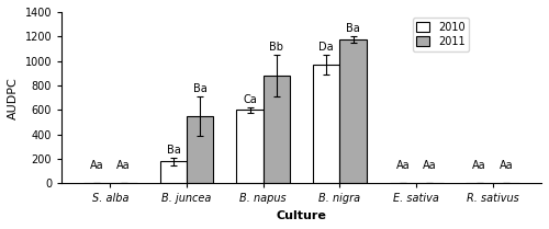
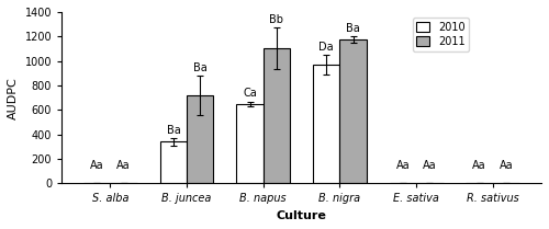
2010/B. juncea: 180 -> 340
2011/B. juncea: 550 -> 720
2010/B. napus: 600 -> 650
2011/B. napus: 880 -> 1100
